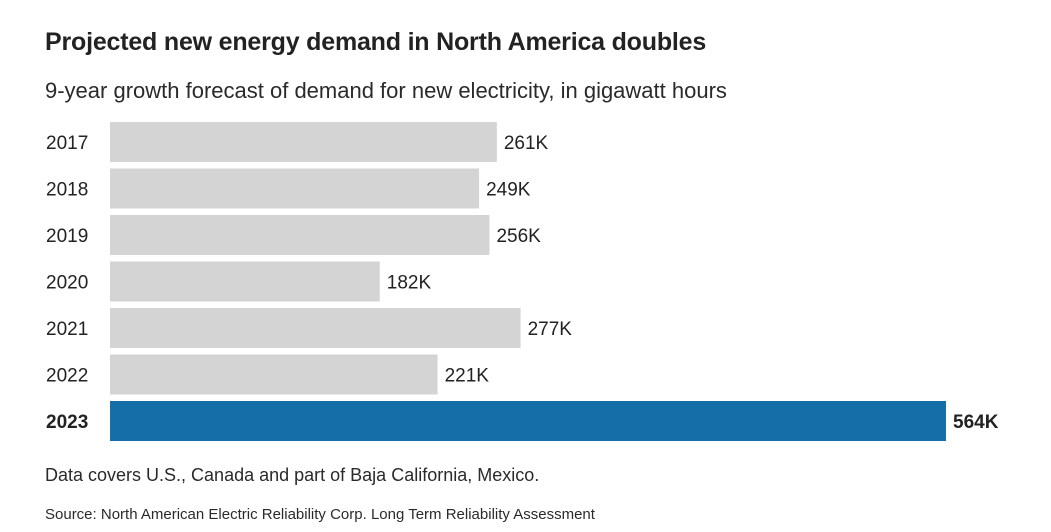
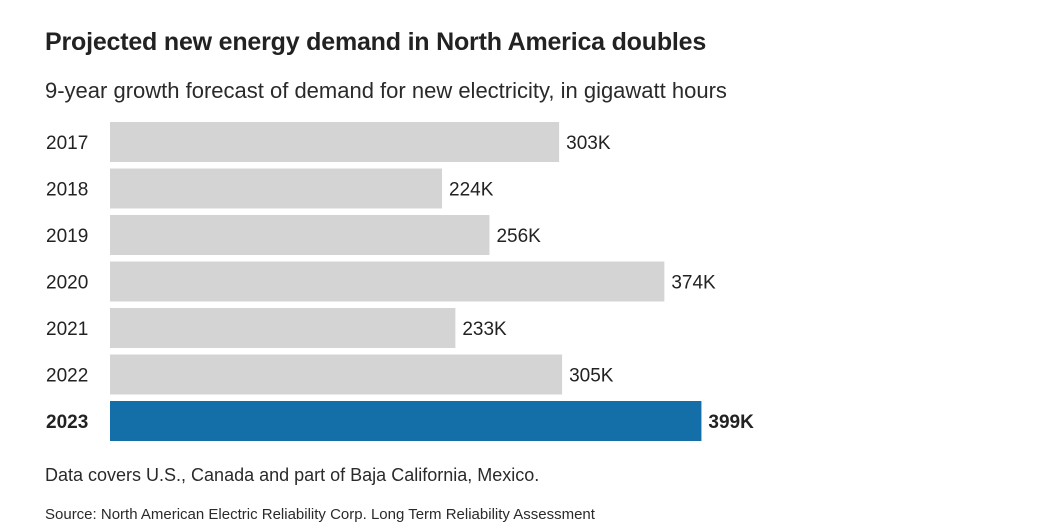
2017: 261K -> 303K
2018: 249K -> 224K
2020: 182K -> 374K
2021: 277K -> 233K
2022: 221K -> 305K
2023: 564K -> 399K
